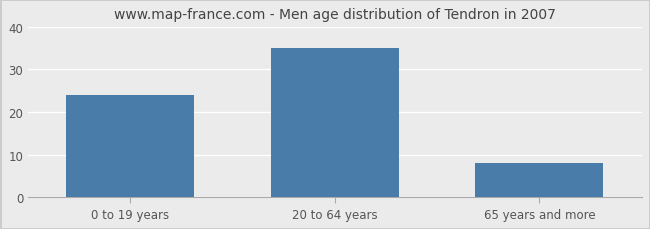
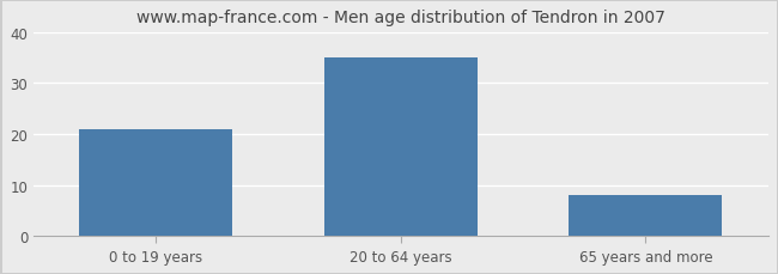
0 to 19 years: 24 -> 21
